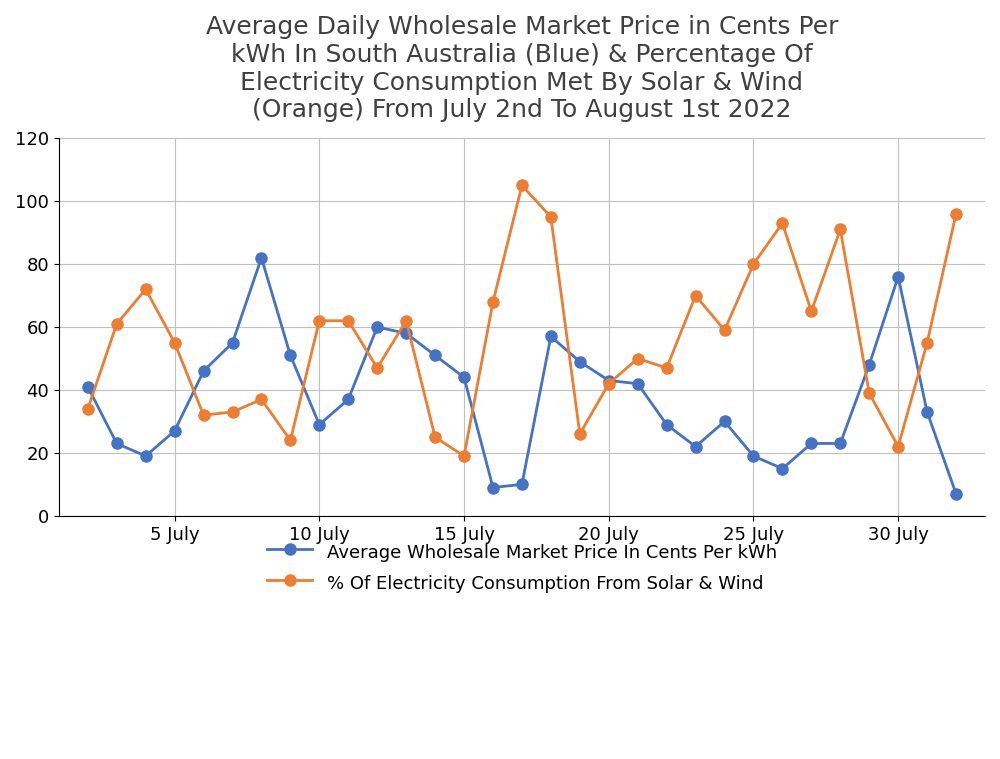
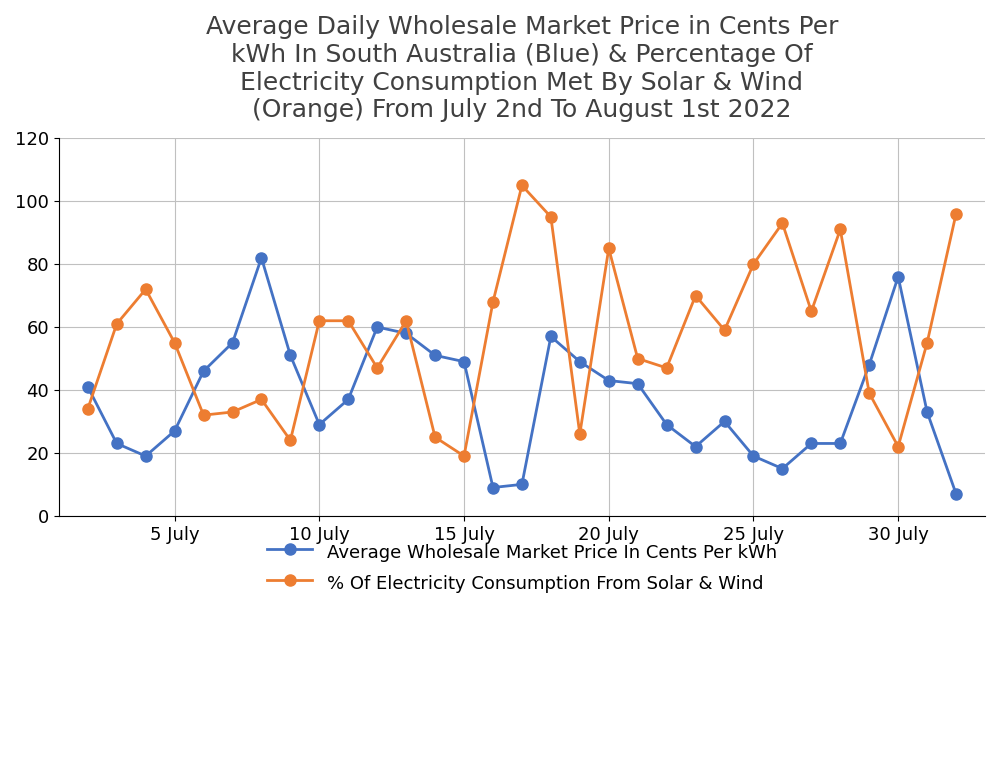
Average Wholesale Market Price In Cents Per kWh/15 July: 44 -> 49
% Of Electricity Consumption From Solar & Wind/20 July: 42 -> 85
